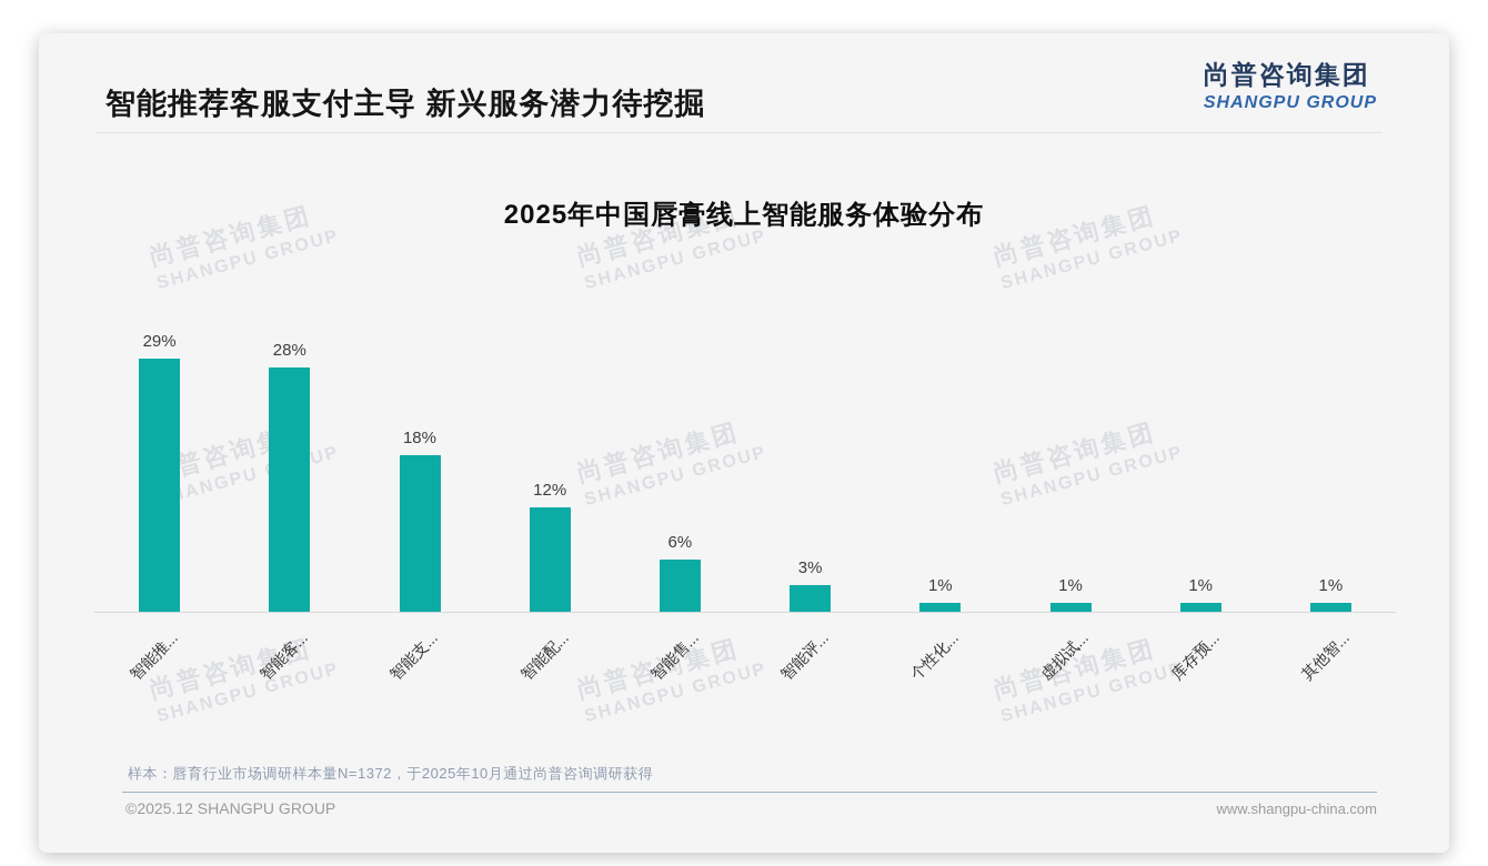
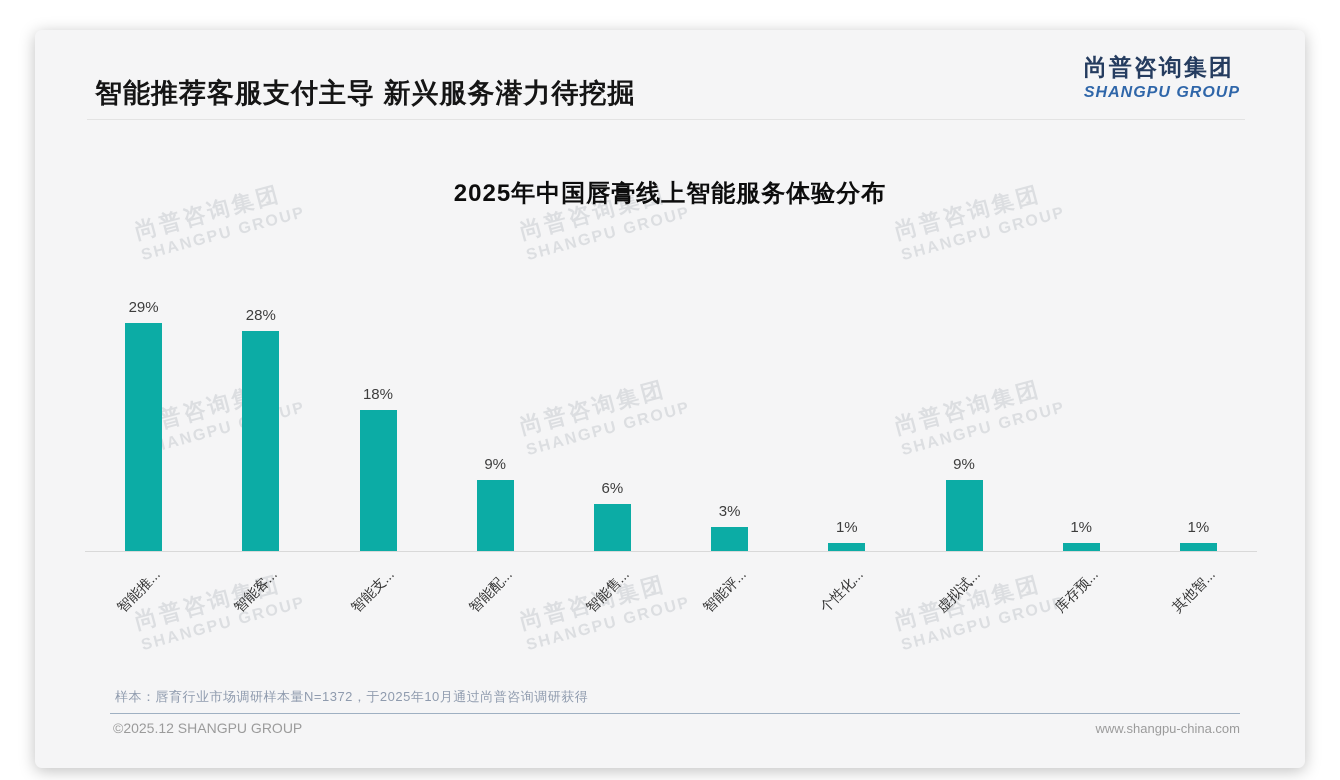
智能配...: 12% -> 9%
虚拟试...: 1% -> 9%
